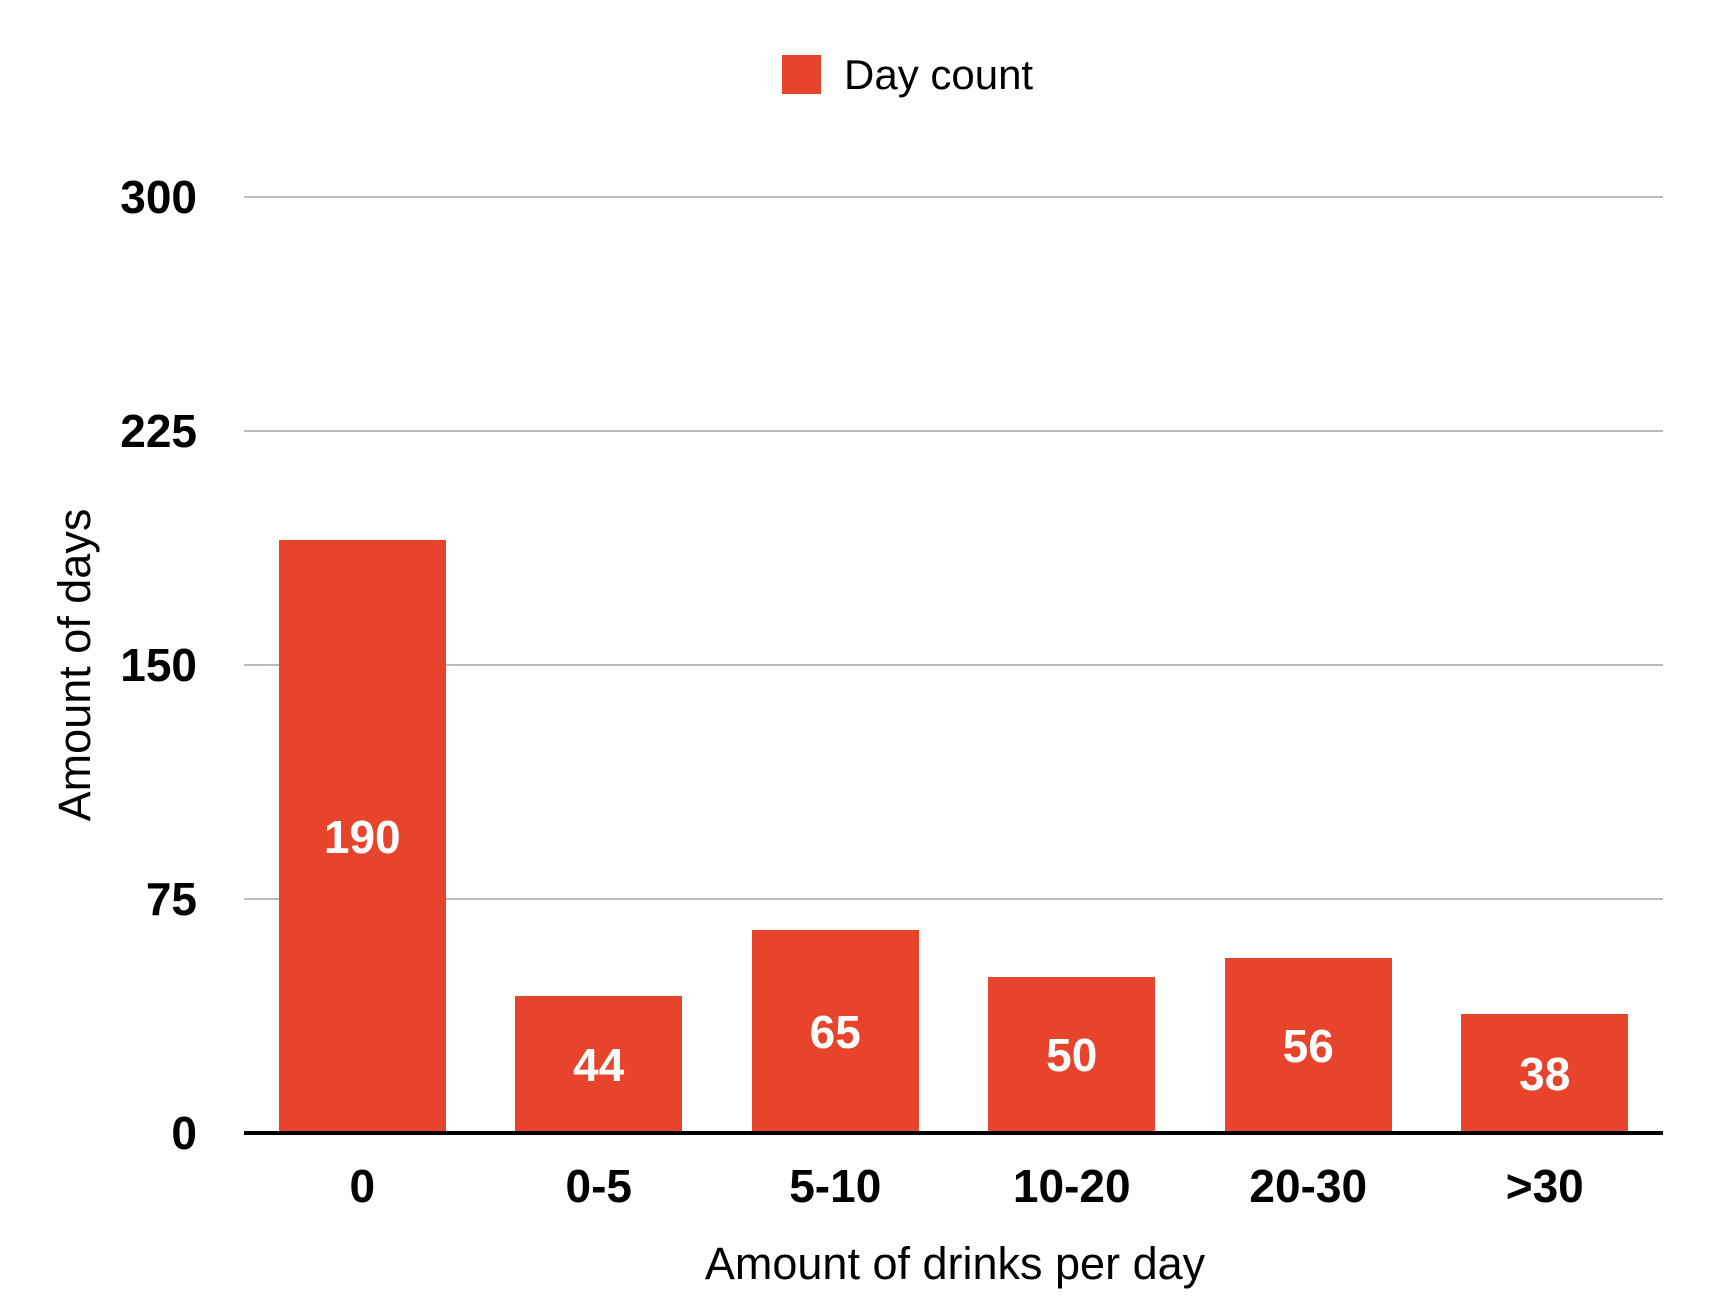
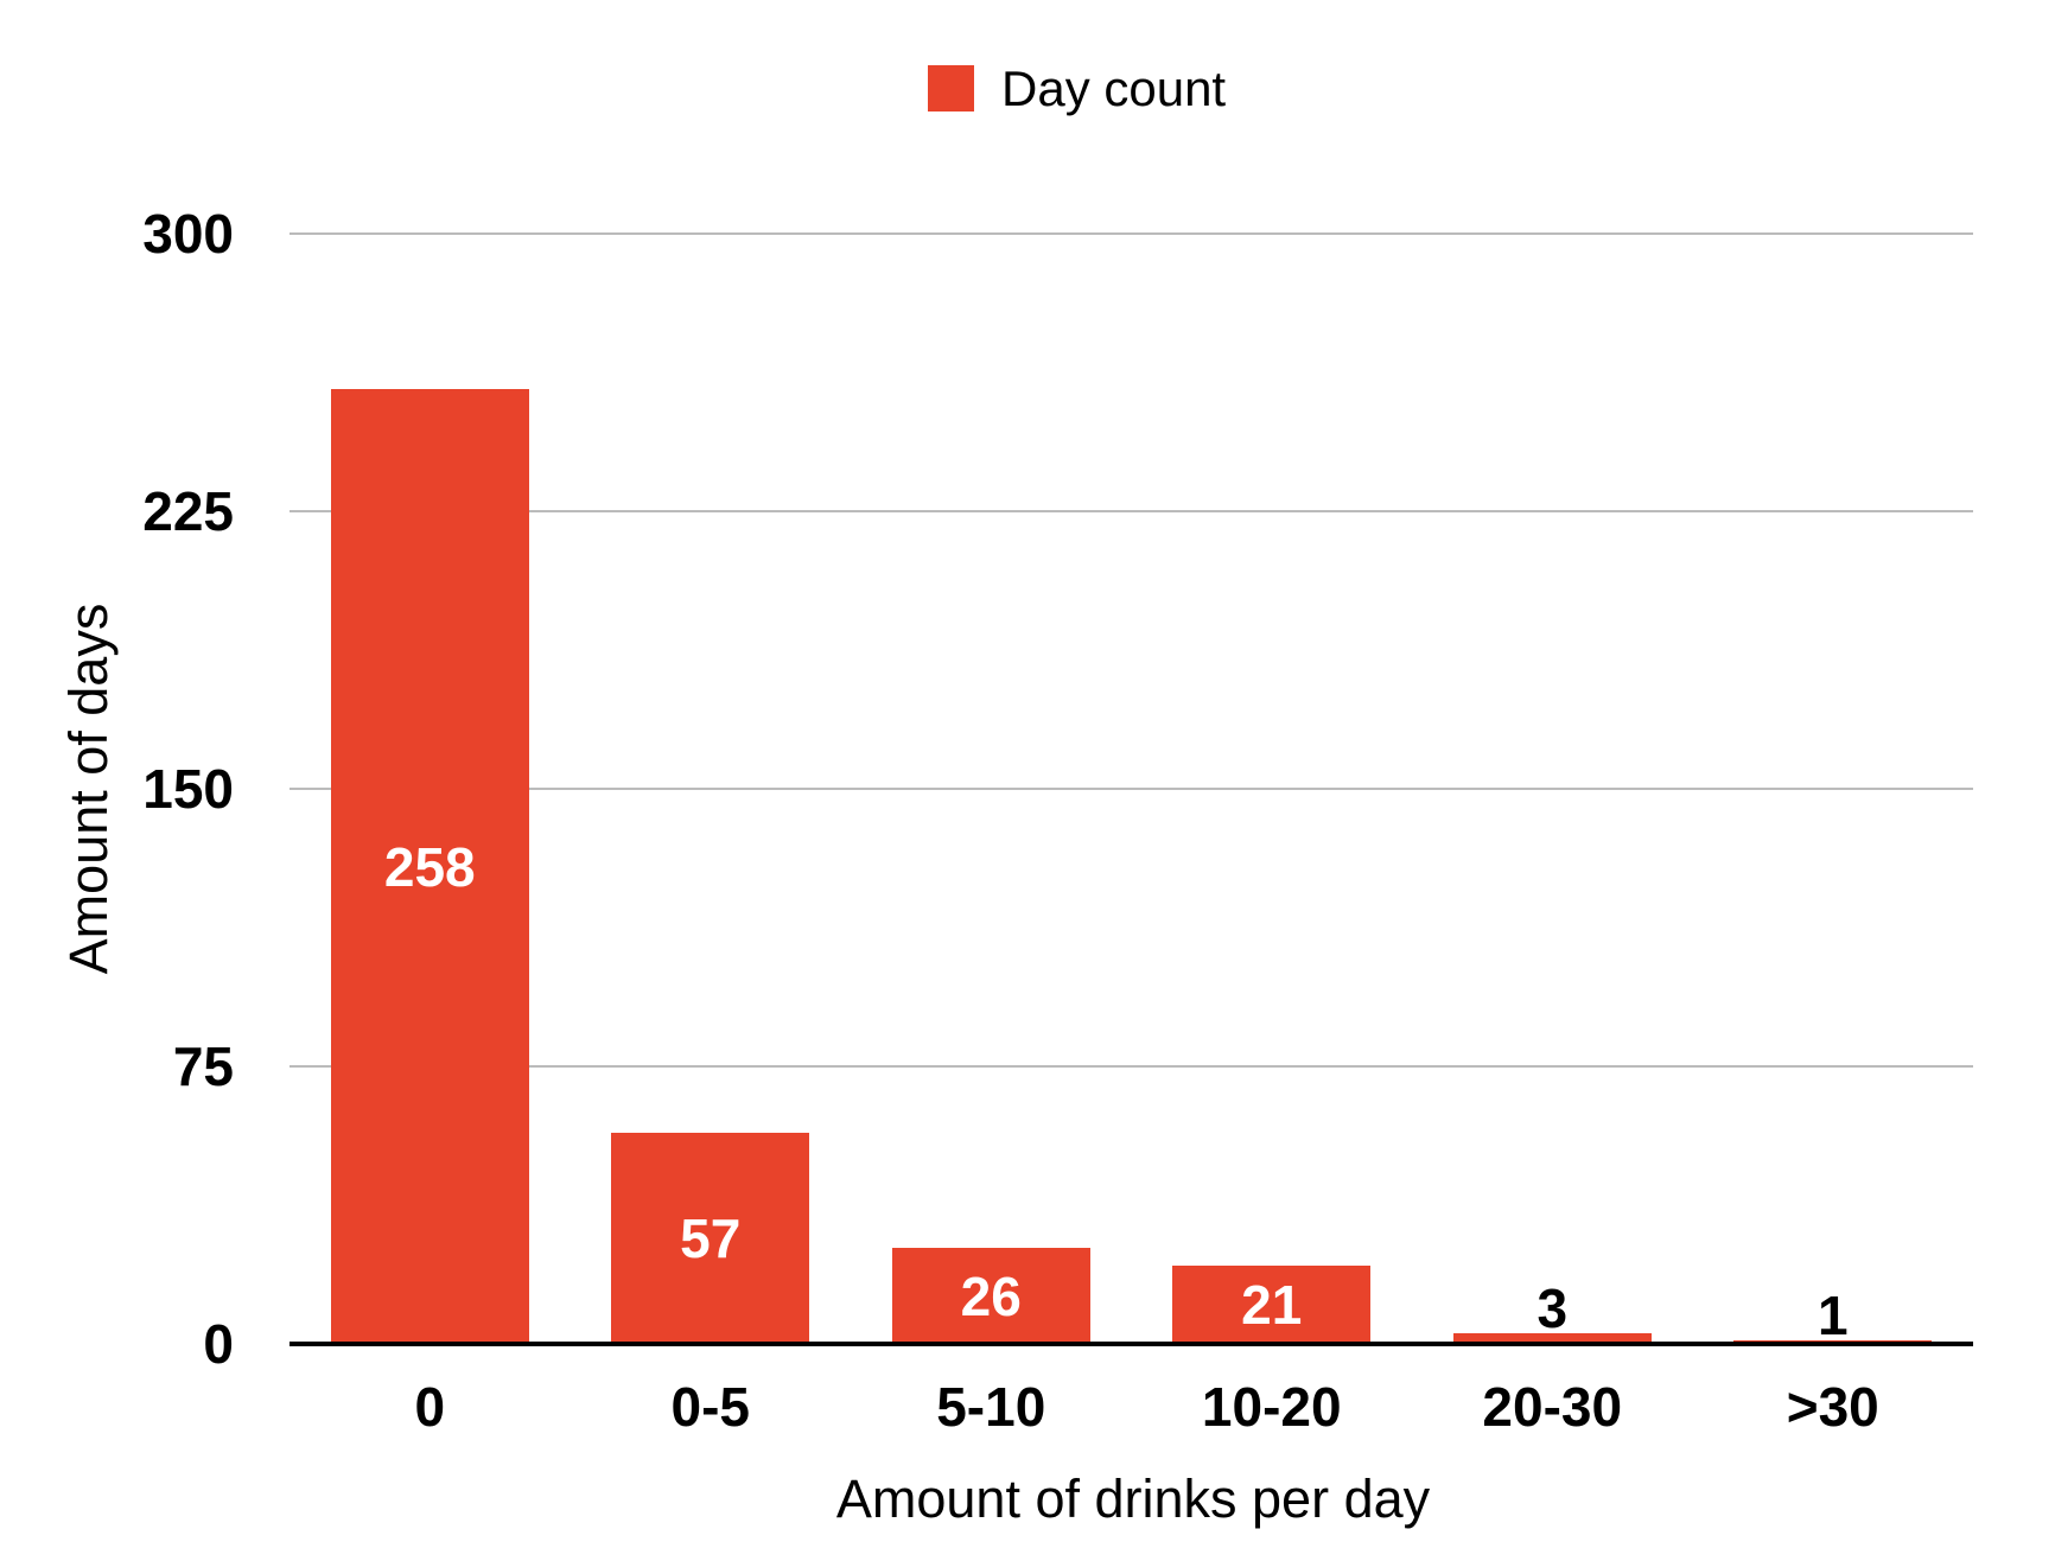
0: 190 -> 258
0-5: 44 -> 57
5-10: 65 -> 26
10-20: 50 -> 21
20-30: 56 -> 3
>30: 38 -> 1
